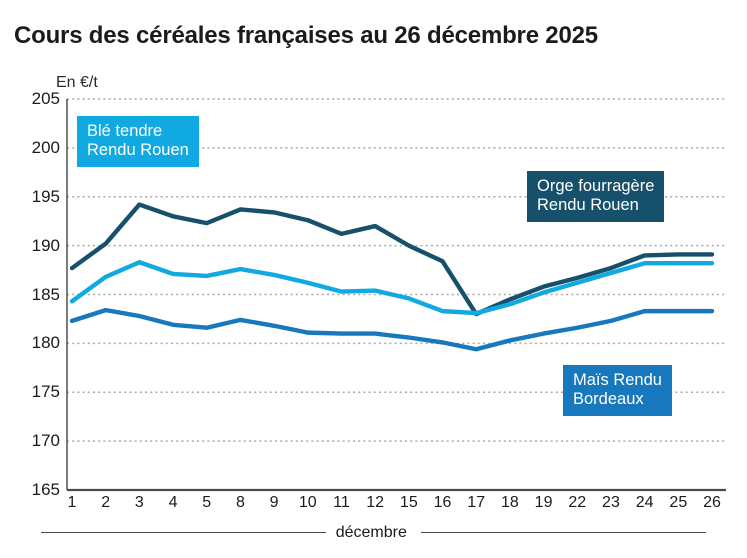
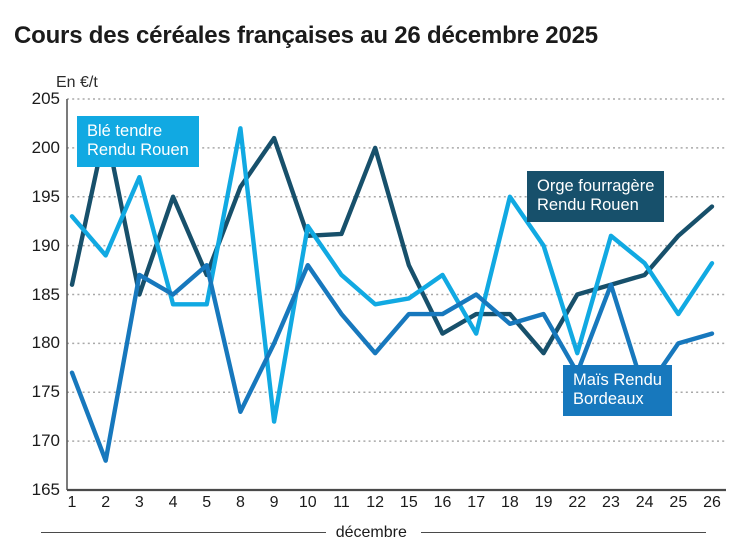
Orge fourragère Rendu Rouen/1: 188 -> 186
Blé tendre Rendu Rouen/1: 184 -> 193
Maïs Rendu Bordeaux/1: 182 -> 177
Orge fourragère Rendu Rouen/2: 190 -> 202
Blé tendre Rendu Rouen/2: 187 -> 189
Maïs Rendu Bordeaux/2: 183 -> 168
Orge fourragère Rendu Rouen/3: 194 -> 185
Blé tendre Rendu Rouen/3: 188 -> 197
Maïs Rendu Bordeaux/3: 183 -> 187
Orge fourragère Rendu Rouen/4: 193 -> 195
Blé tendre Rendu Rouen/4: 187 -> 184
Maïs Rendu Bordeaux/4: 182 -> 185
Orge fourragère Rendu Rouen/5: 192 -> 187
Blé tendre Rendu Rouen/5: 187 -> 184
Maïs Rendu Bordeaux/5: 182 -> 188
Orge fourragère Rendu Rouen/8: 194 -> 196
Blé tendre Rendu Rouen/8: 188 -> 202
Maïs Rendu Bordeaux/8: 182 -> 173
Orge fourragère Rendu Rouen/9: 193 -> 201
Blé tendre Rendu Rouen/9: 187 -> 172
Maïs Rendu Bordeaux/9: 182 -> 180
Orge fourragère Rendu Rouen/10: 193 -> 191
Blé tendre Rendu Rouen/10: 186 -> 192
Maïs Rendu Bordeaux/10: 181 -> 188
Blé tendre Rendu Rouen/11: 185 -> 187
Maïs Rendu Bordeaux/11: 181 -> 183
Orge fourragère Rendu Rouen/12: 192 -> 200
Blé tendre Rendu Rouen/12: 185 -> 184
Maïs Rendu Bordeaux/12: 181 -> 179
Orge fourragère Rendu Rouen/15: 190 -> 188
Maïs Rendu Bordeaux/15: 181 -> 183
Orge fourragère Rendu Rouen/16: 188 -> 181
Blé tendre Rendu Rouen/16: 183 -> 187
Maïs Rendu Bordeaux/16: 180 -> 183
Blé tendre Rendu Rouen/17: 183 -> 181
Maïs Rendu Bordeaux/17: 179 -> 185
Orge fourragère Rendu Rouen/18: 184 -> 183
Blé tendre Rendu Rouen/18: 184 -> 195
Maïs Rendu Bordeaux/18: 180 -> 182
Orge fourragère Rendu Rouen/19: 186 -> 179
Blé tendre Rendu Rouen/19: 185 -> 190
Maïs Rendu Bordeaux/19: 181 -> 183
Orge fourragère Rendu Rouen/22: 187 -> 185
Blé tendre Rendu Rouen/22: 186 -> 179
Maïs Rendu Bordeaux/22: 182 -> 177
Orge fourragère Rendu Rouen/23: 188 -> 186
Blé tendre Rendu Rouen/23: 187 -> 191
Maïs Rendu Bordeaux/23: 182 -> 186
Orge fourragère Rendu Rouen/24: 189 -> 187
Maïs Rendu Bordeaux/24: 183 -> 175
Orge fourragère Rendu Rouen/25: 189 -> 191
Blé tendre Rendu Rouen/25: 188 -> 183
Maïs Rendu Bordeaux/25: 183 -> 180
Orge fourragère Rendu Rouen/26: 189 -> 194
Maïs Rendu Bordeaux/26: 183 -> 181
